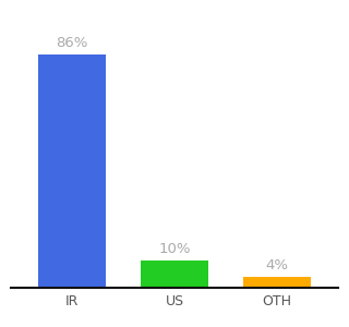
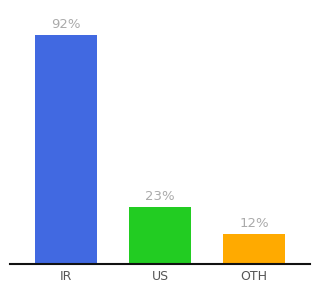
IR: 86% -> 92%
US: 10% -> 23%
OTH: 4% -> 12%
